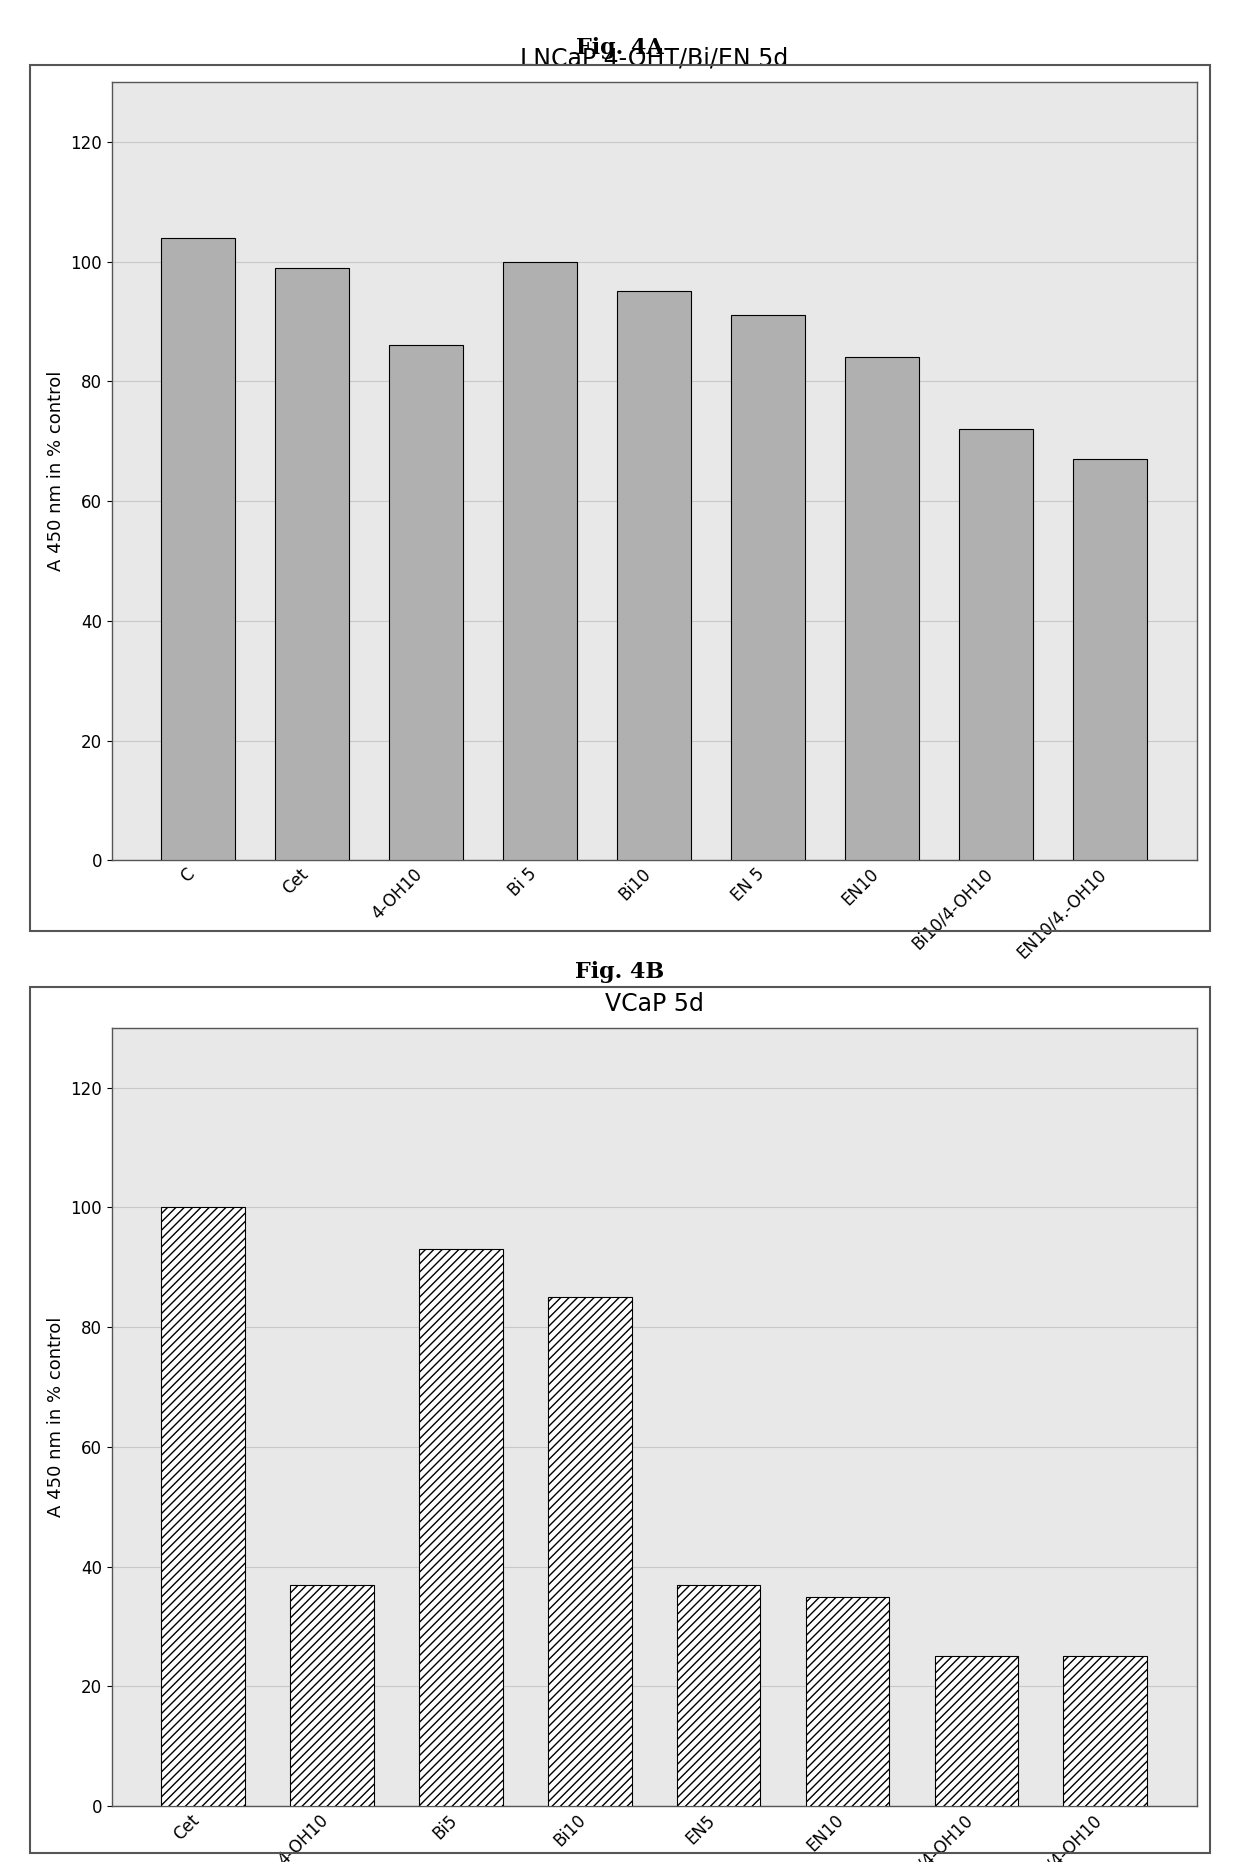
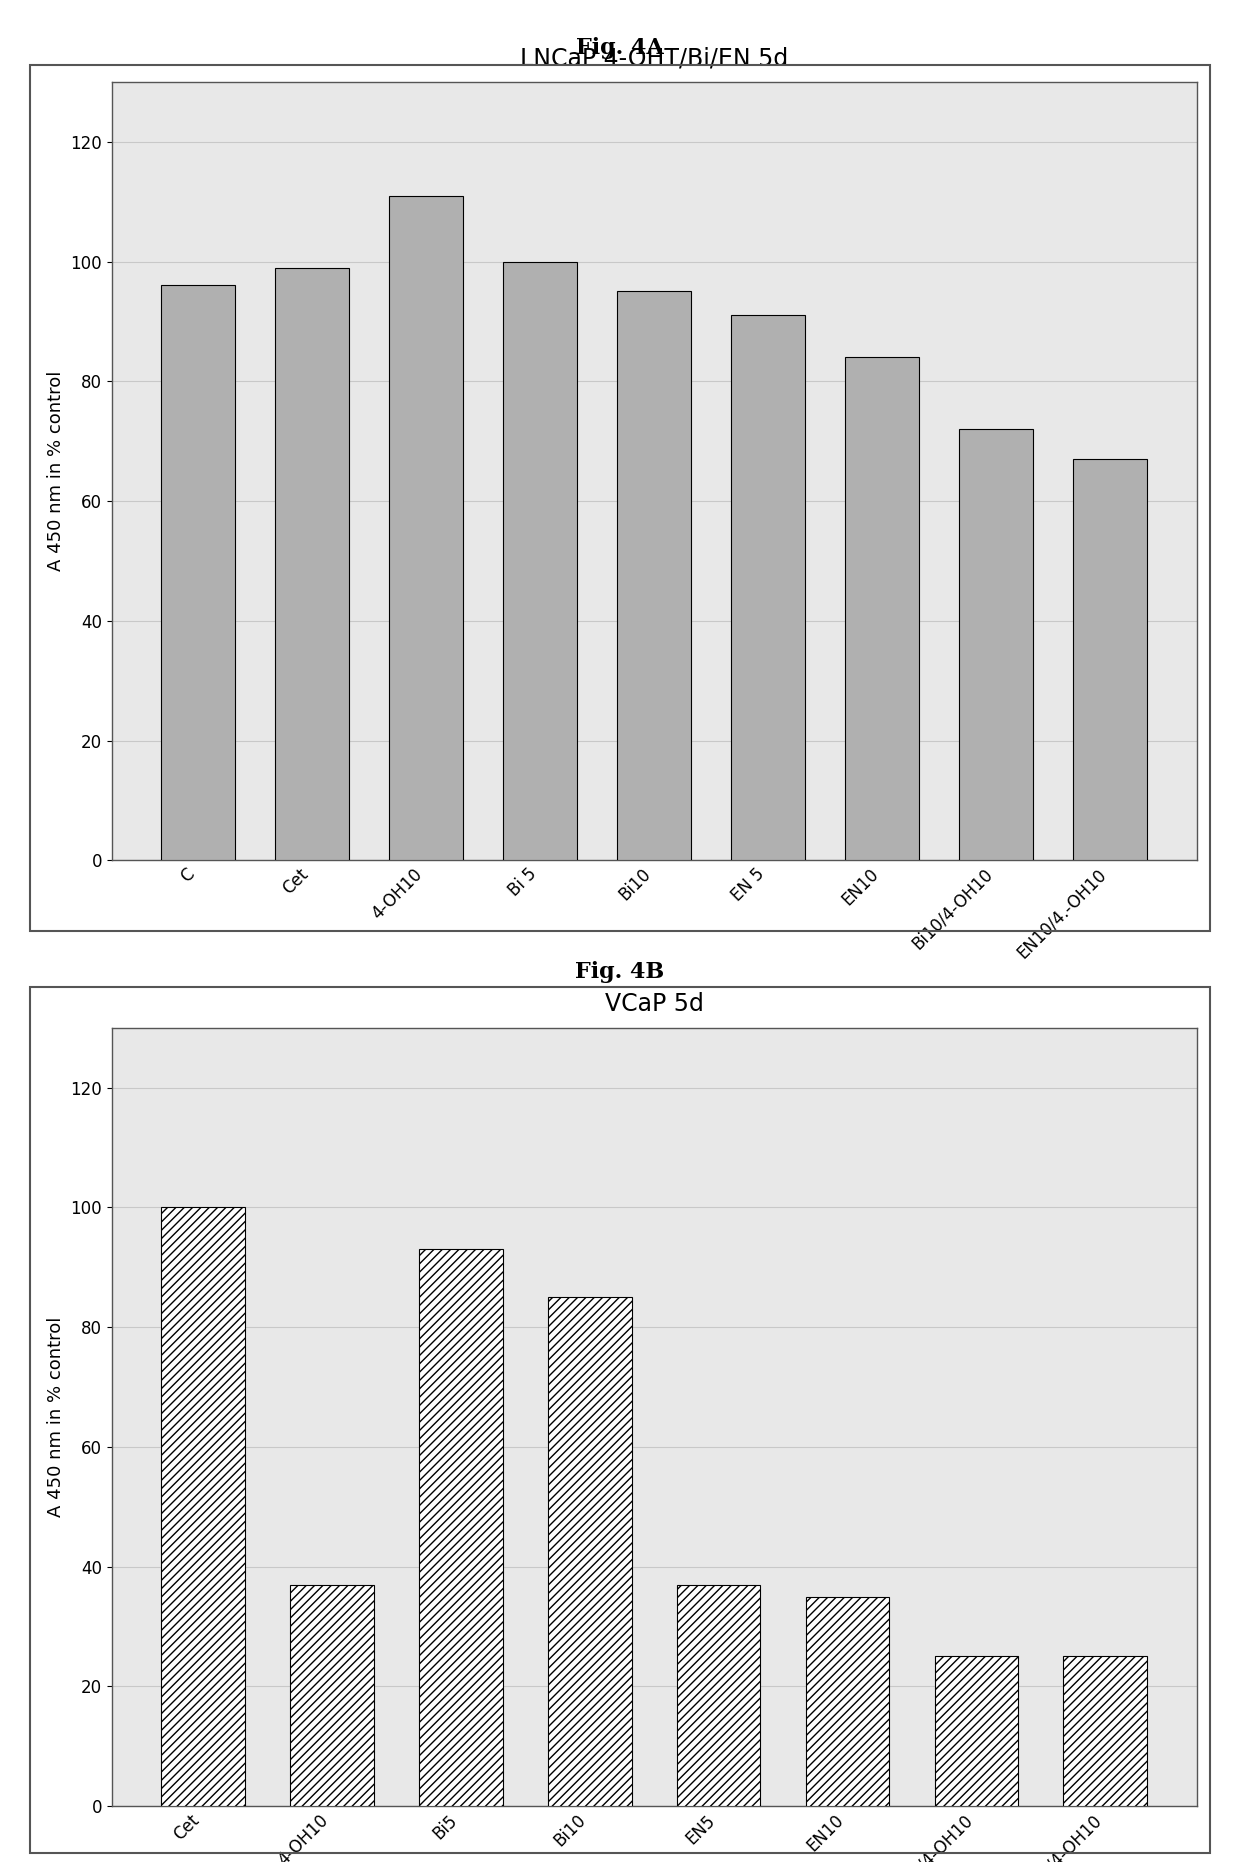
C: 104 -> 96
4-OH10: 86 -> 111
